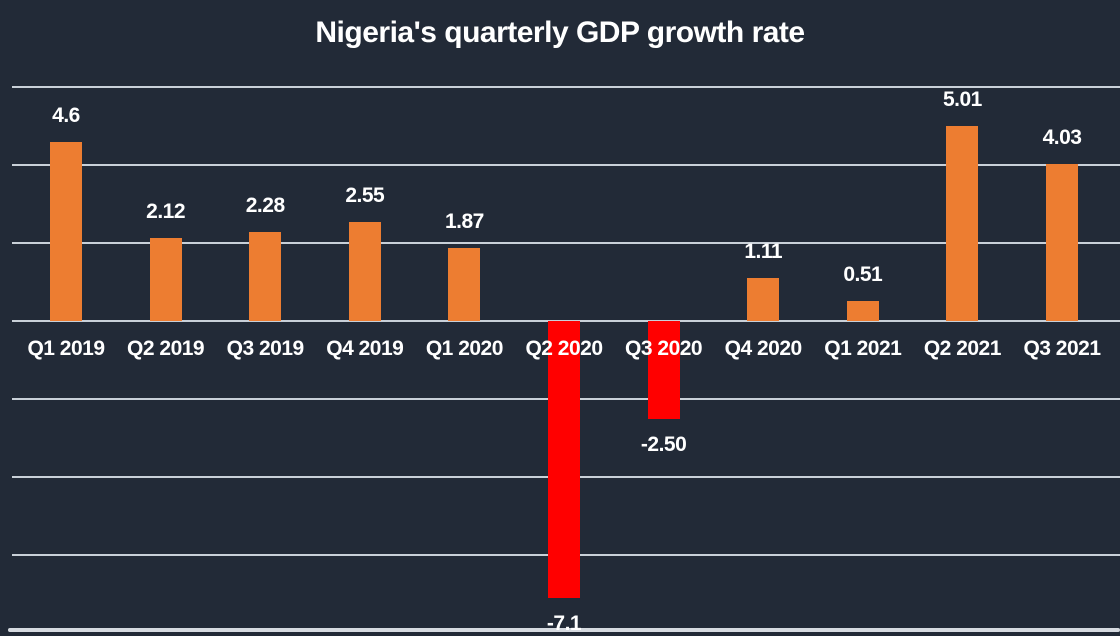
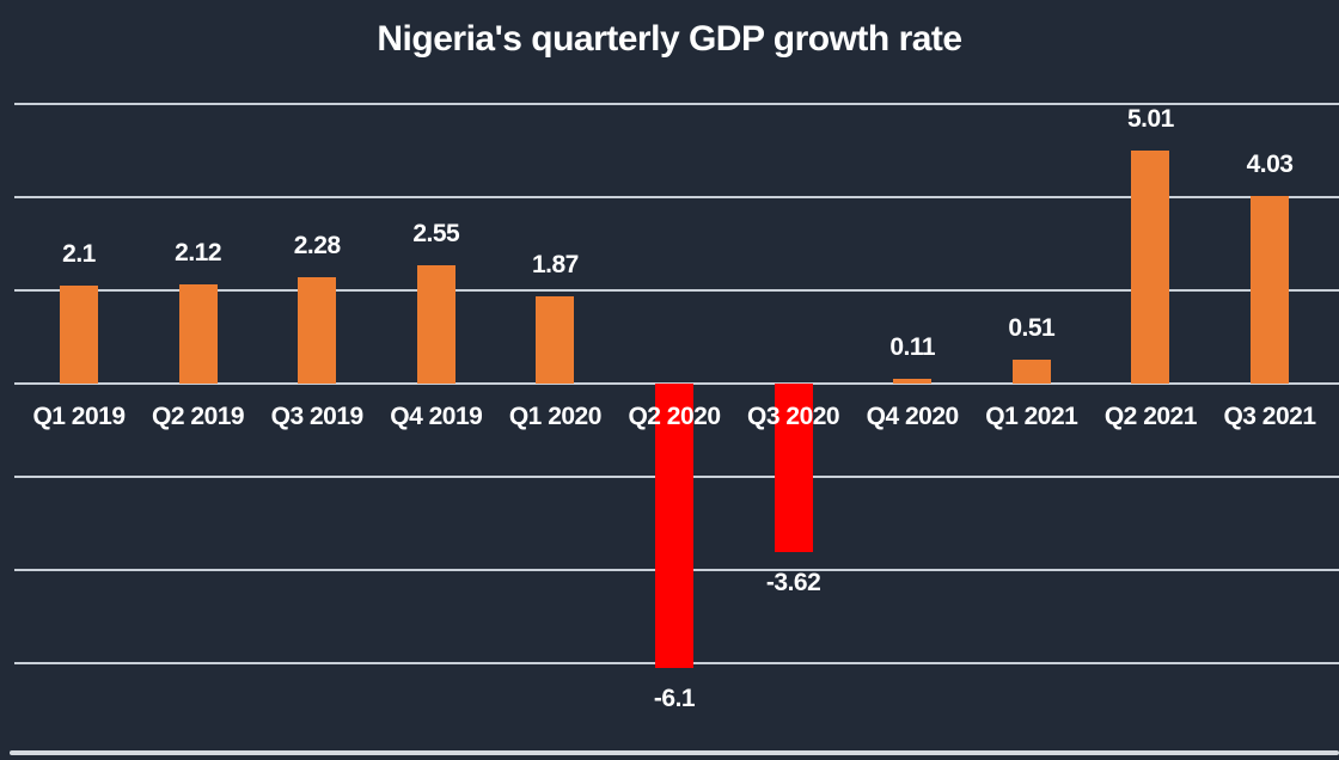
Q1 2019: 4.6 -> 2.1
Q2 2020: -7.1 -> -6.1
Q3 2020: -2.50 -> -3.62
Q4 2020: 1.11 -> 0.11
